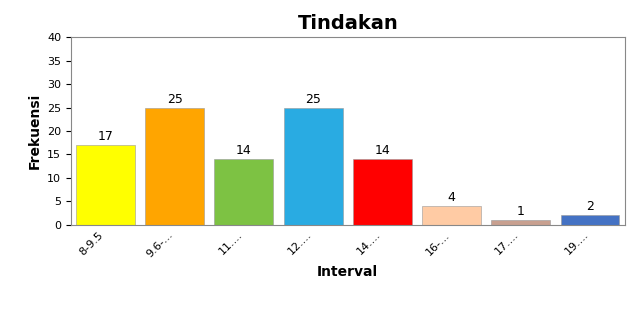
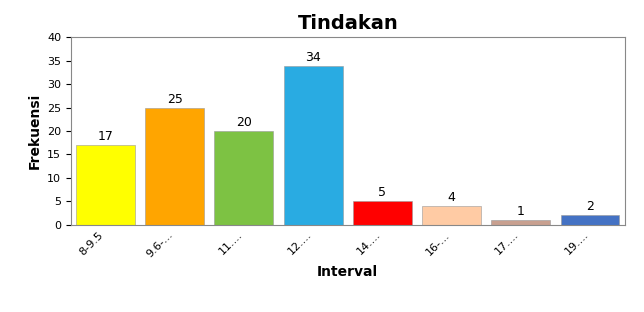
11....: 14 -> 20
12....: 25 -> 34
14....: 14 -> 5
